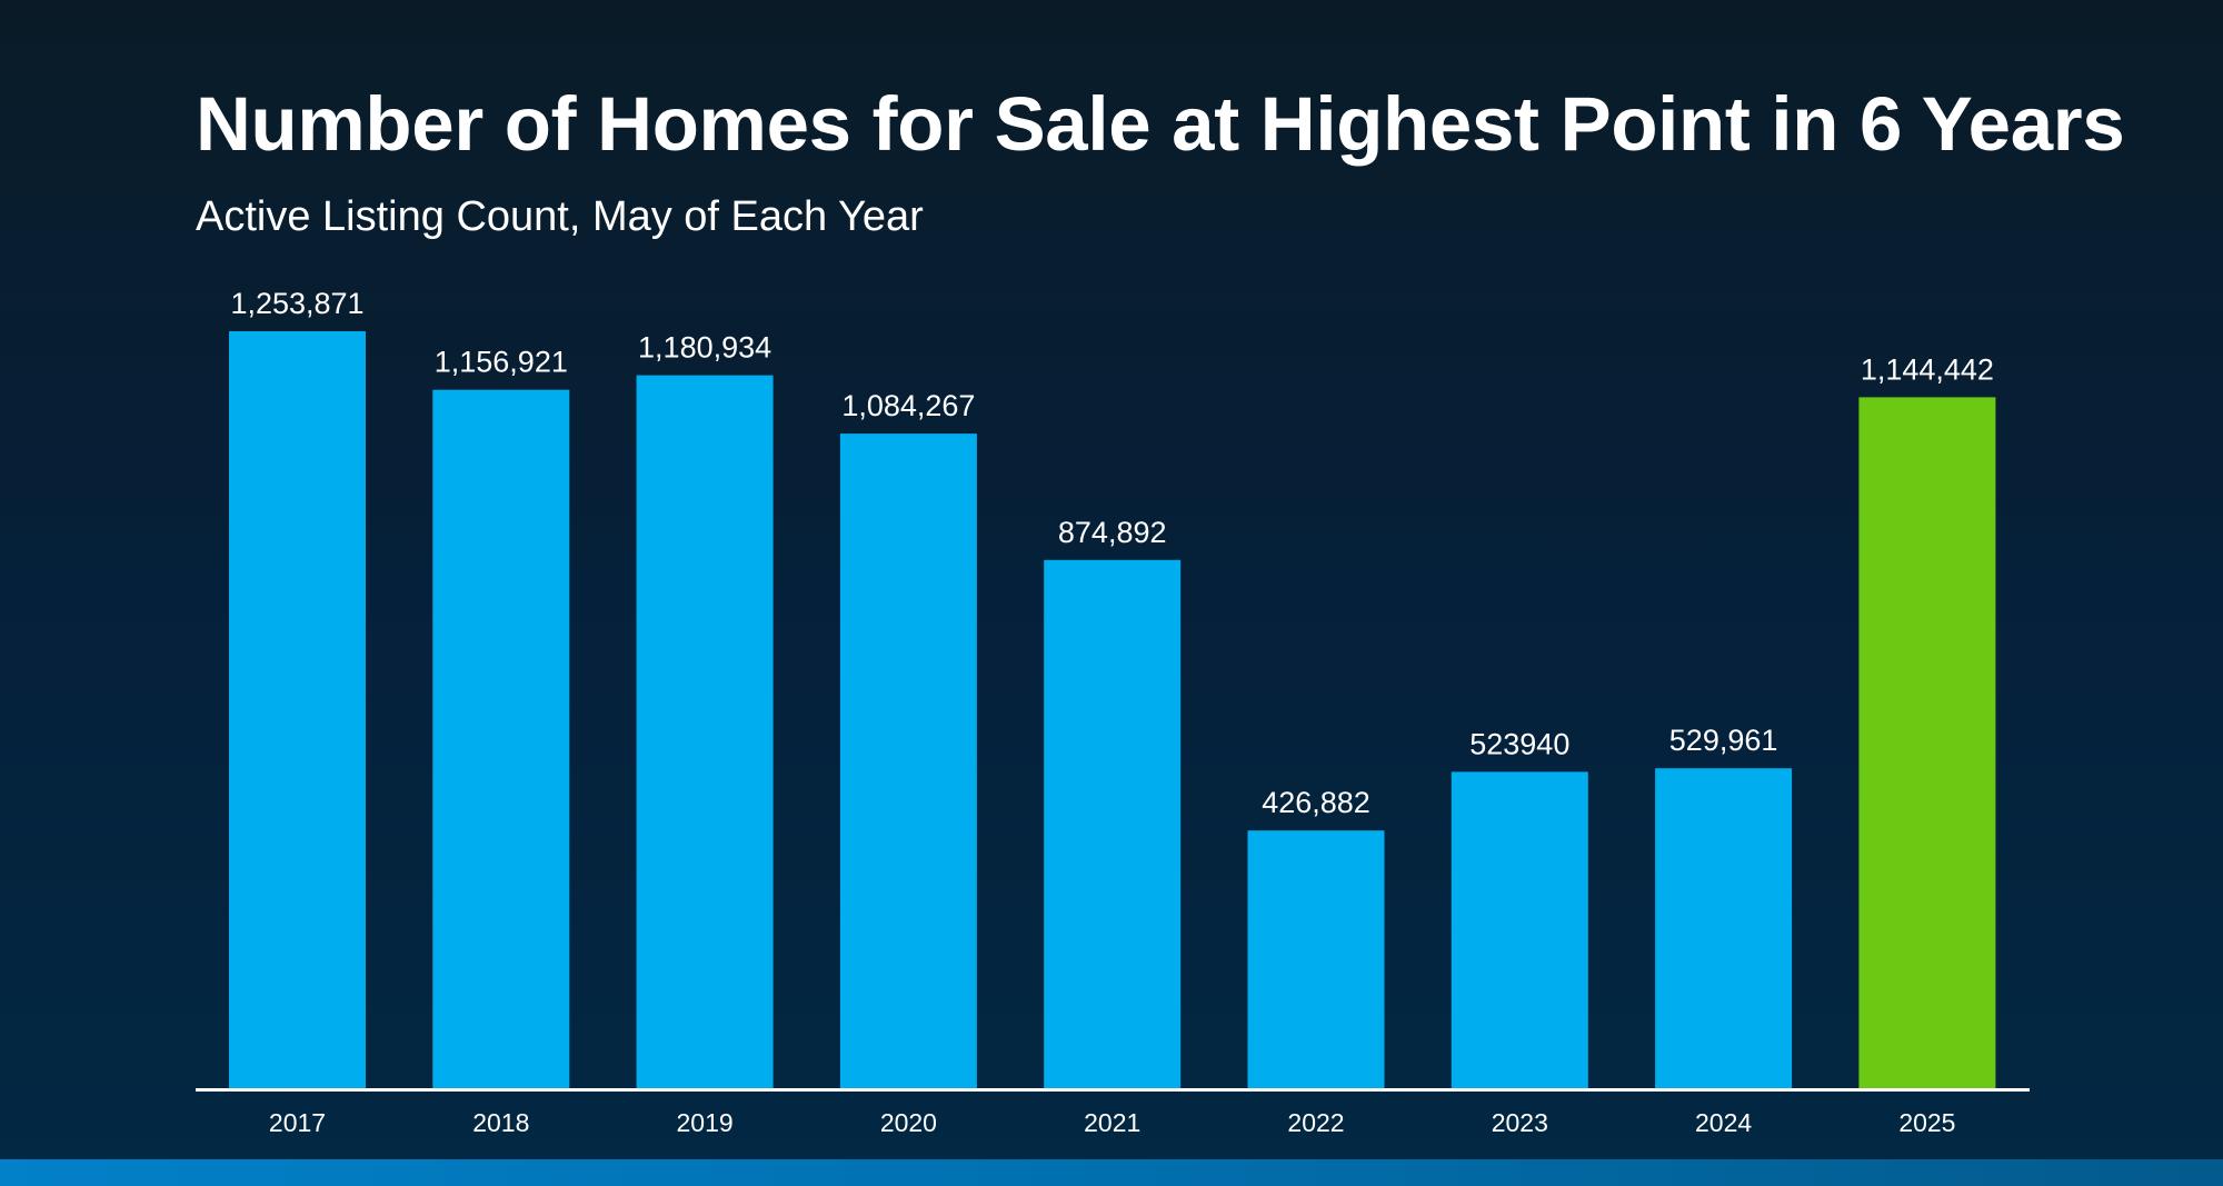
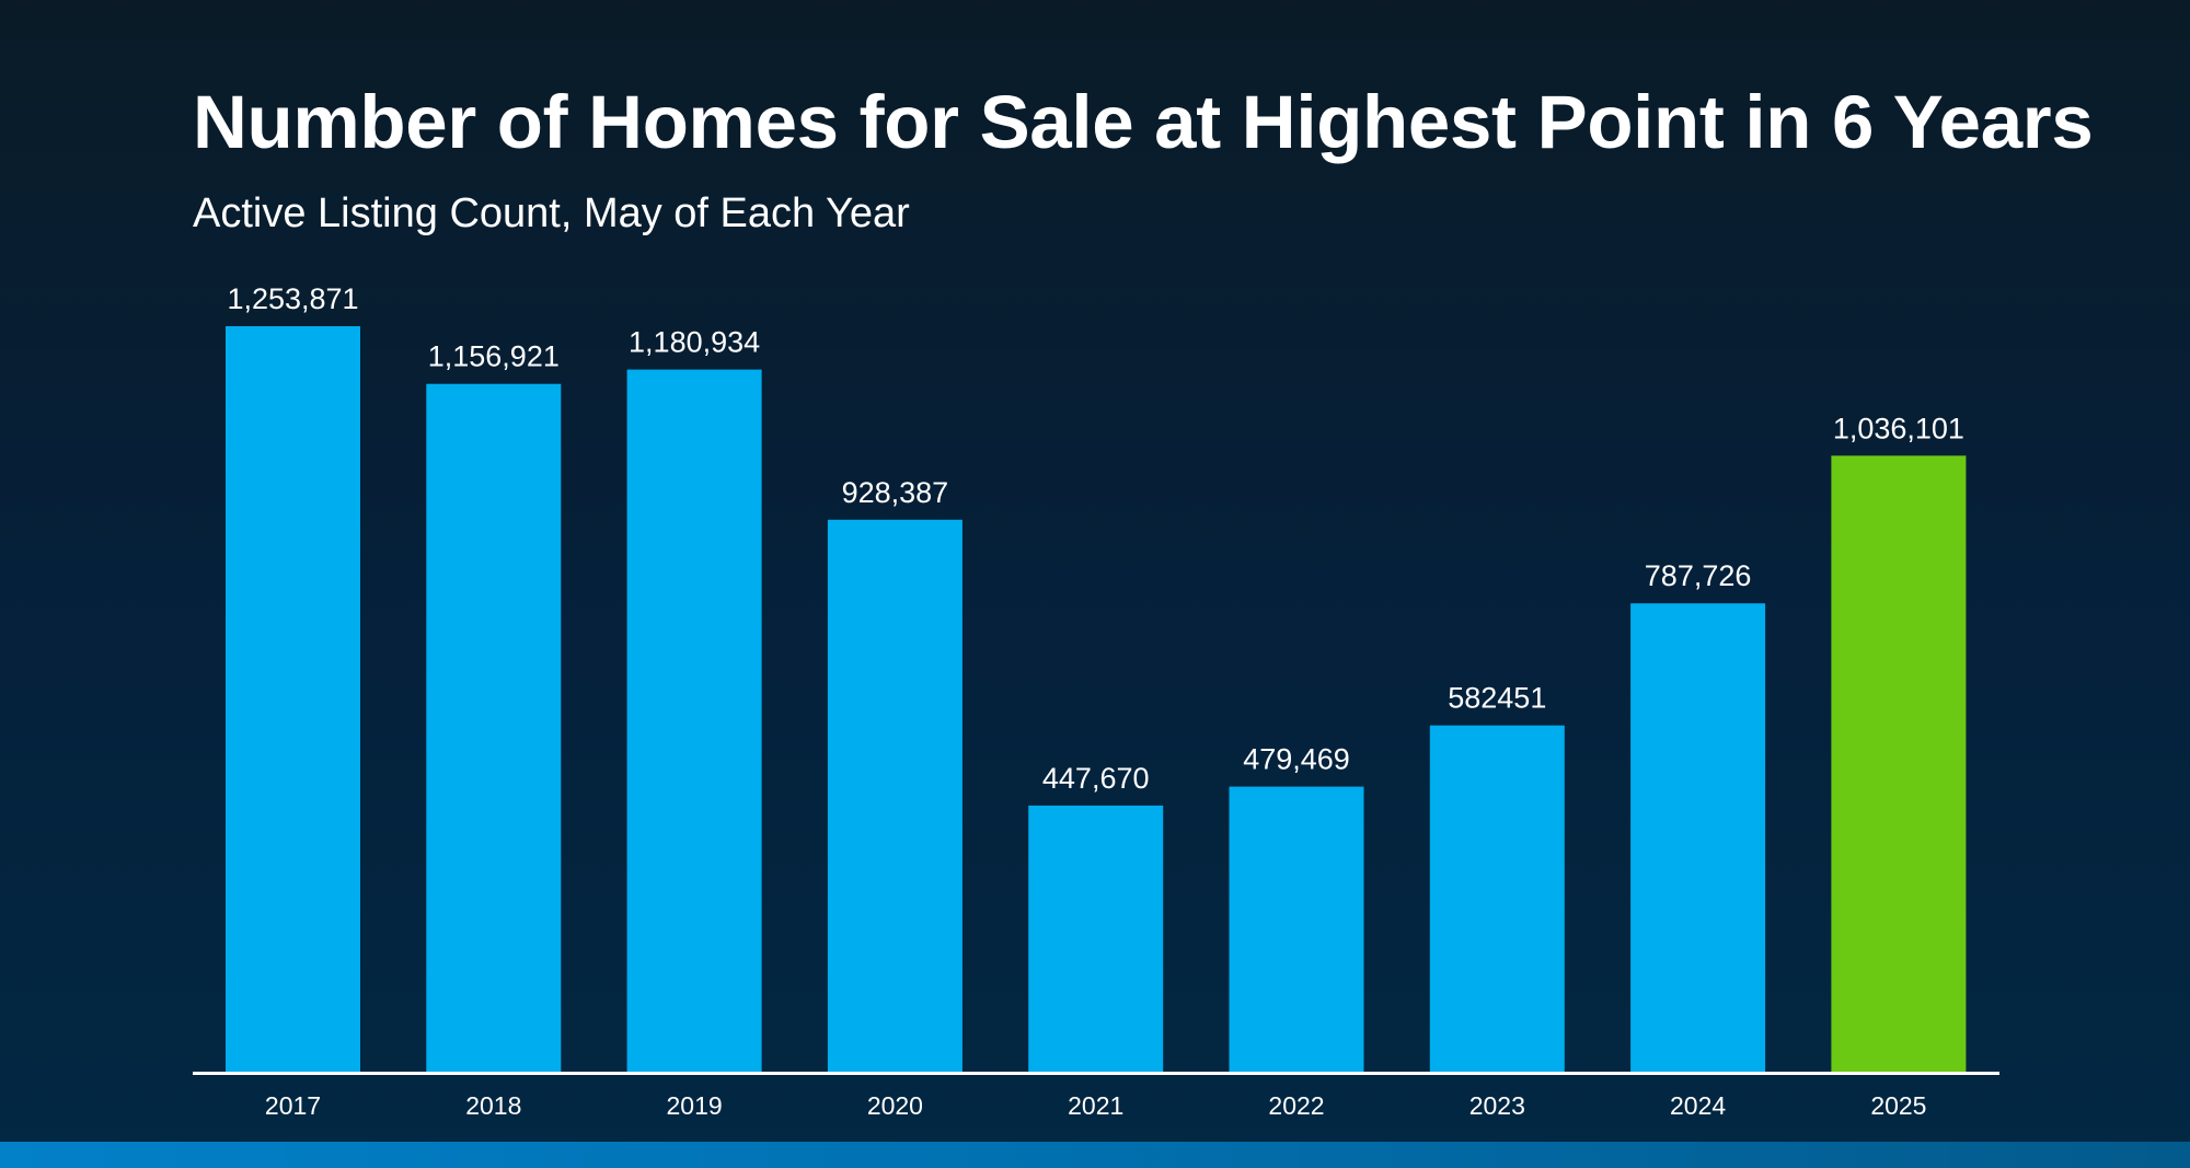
2020: 1,084,267 -> 928,387
2021: 874,892 -> 447,670
2022: 426,882 -> 479,469
2023: 523940 -> 582451
2024: 529,961 -> 787,726
2025: 1,144,442 -> 1,036,101
